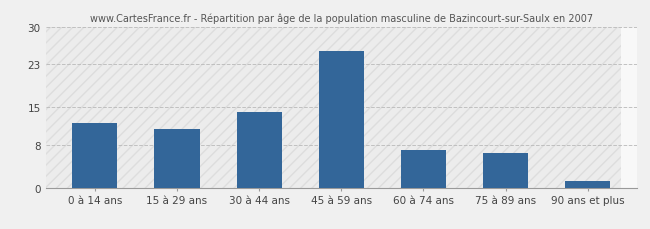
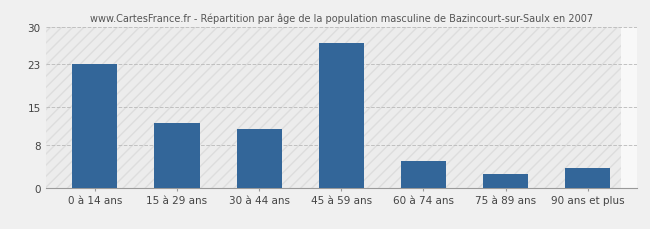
0 à 14 ans: 12.0 -> 23.0
15 à 29 ans: 11.0 -> 12.0
30 à 44 ans: 14.0 -> 11.0
45 à 59 ans: 25.5 -> 27.0
60 à 74 ans: 7.0 -> 5.0
75 à 89 ans: 6.5 -> 2.6
90 ans et plus: 1.2 -> 3.6
